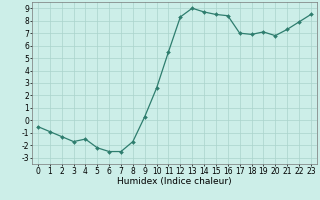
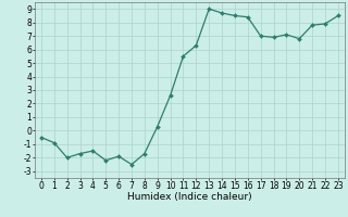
2: -1.3 -> -2.0
6: -2.5 -> -1.9
12: 8.3 -> 6.3
21: 7.3 -> 7.8
